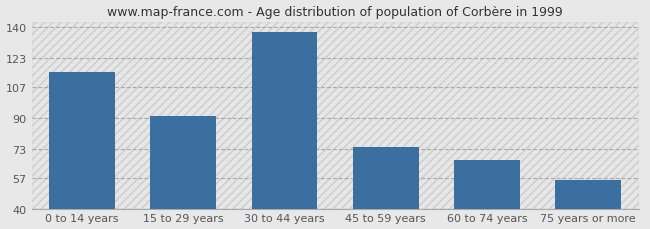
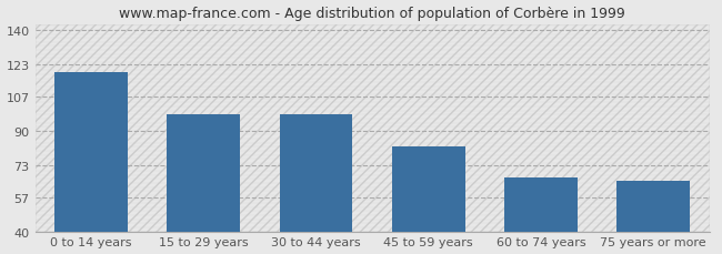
0 to 14 years: 115 -> 119
15 to 29 years: 91 -> 98
30 to 44 years: 137 -> 98
45 to 59 years: 74 -> 82
75 years or more: 56 -> 65
